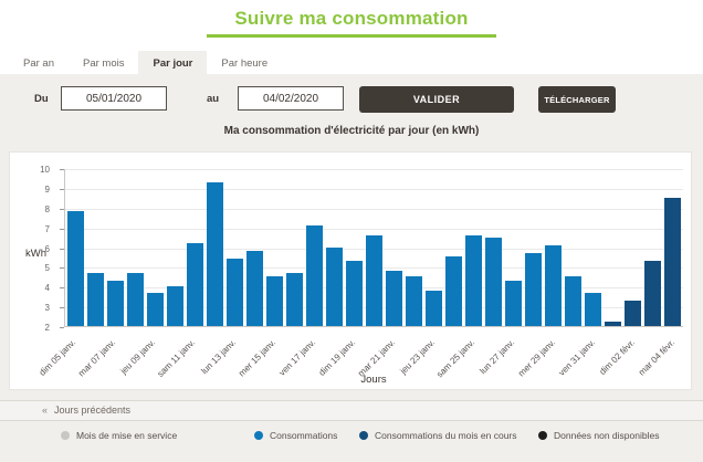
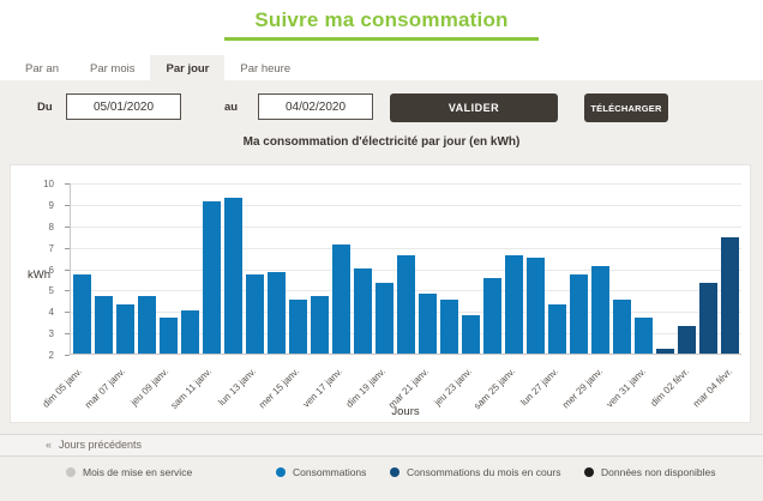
dim 05 janv.: 7.8 -> 5.7
sam 11 janv.: 6.2 -> 9.1
lun 13 janv.: 5.4 -> 5.7
mar 04 févr.: 8.5 -> 7.4
